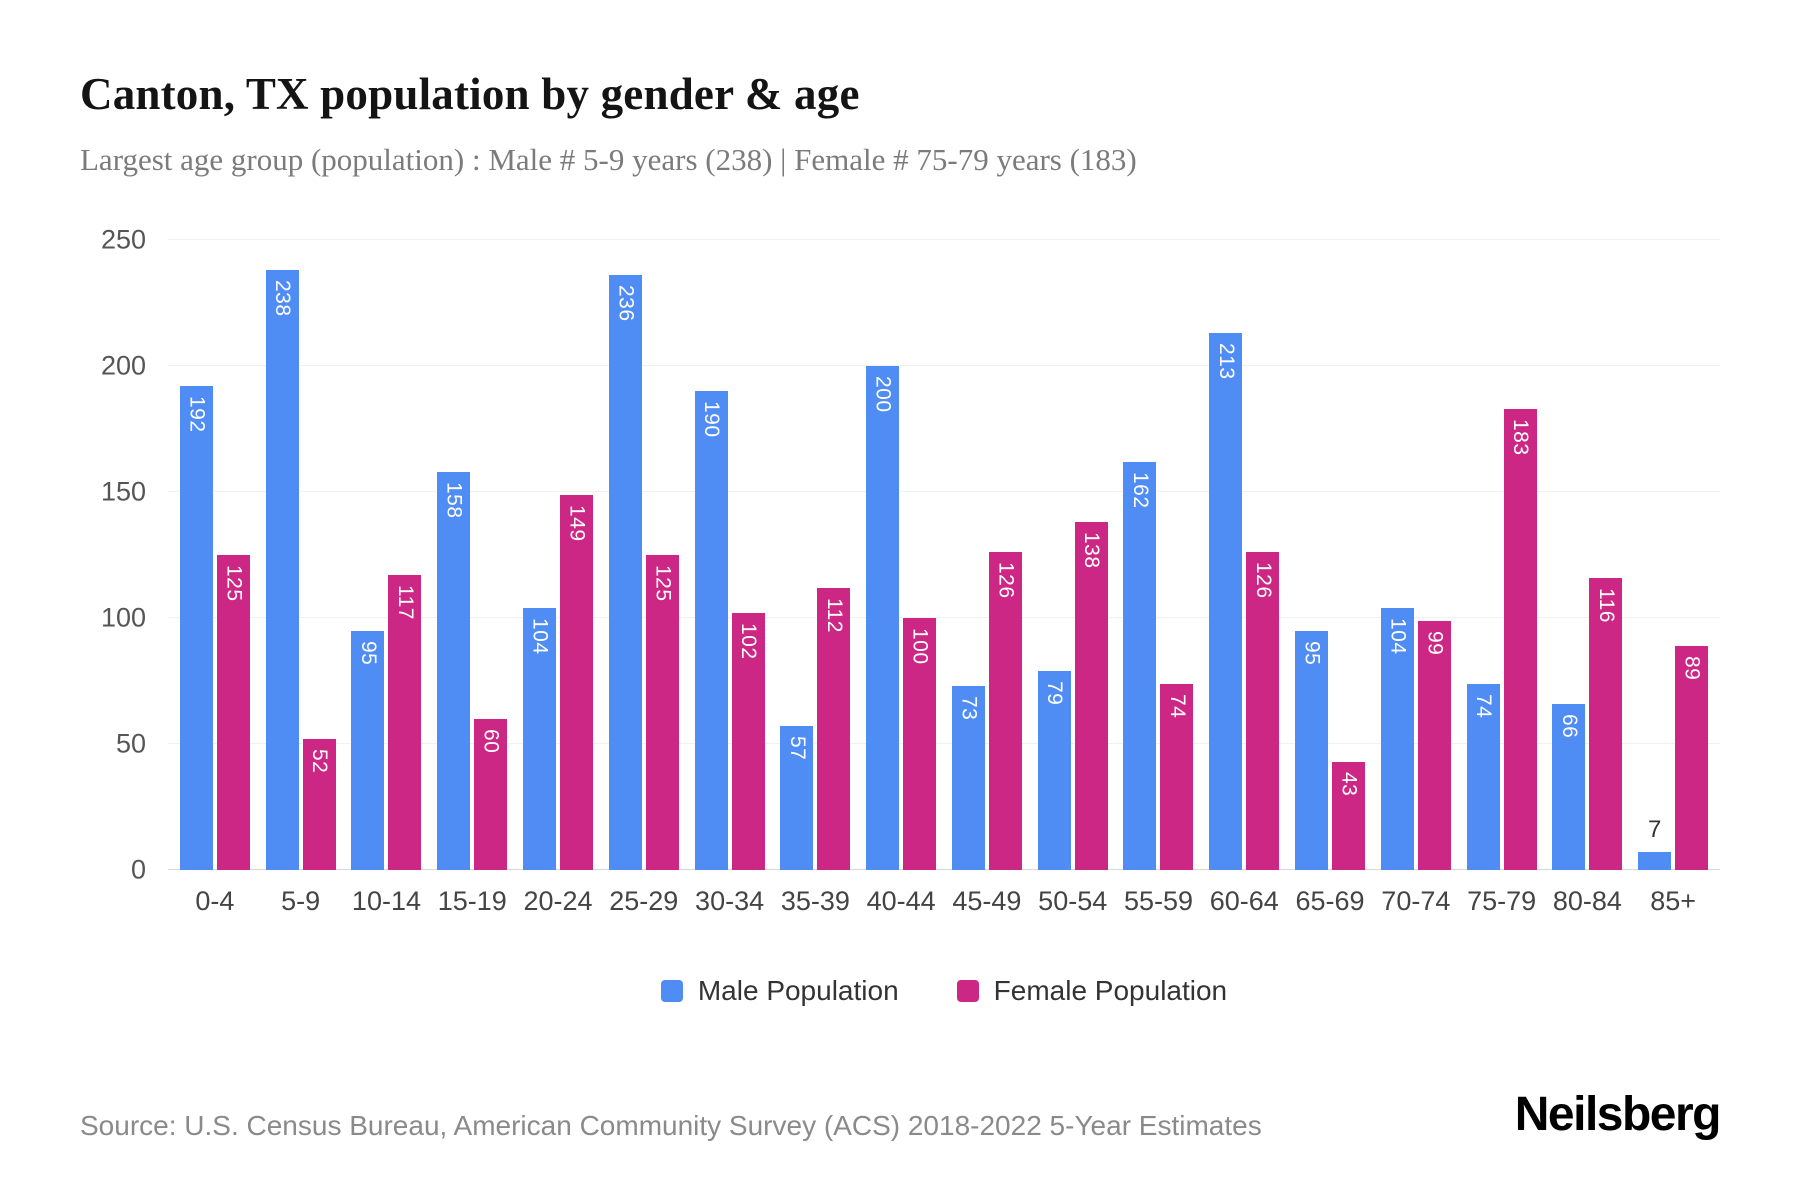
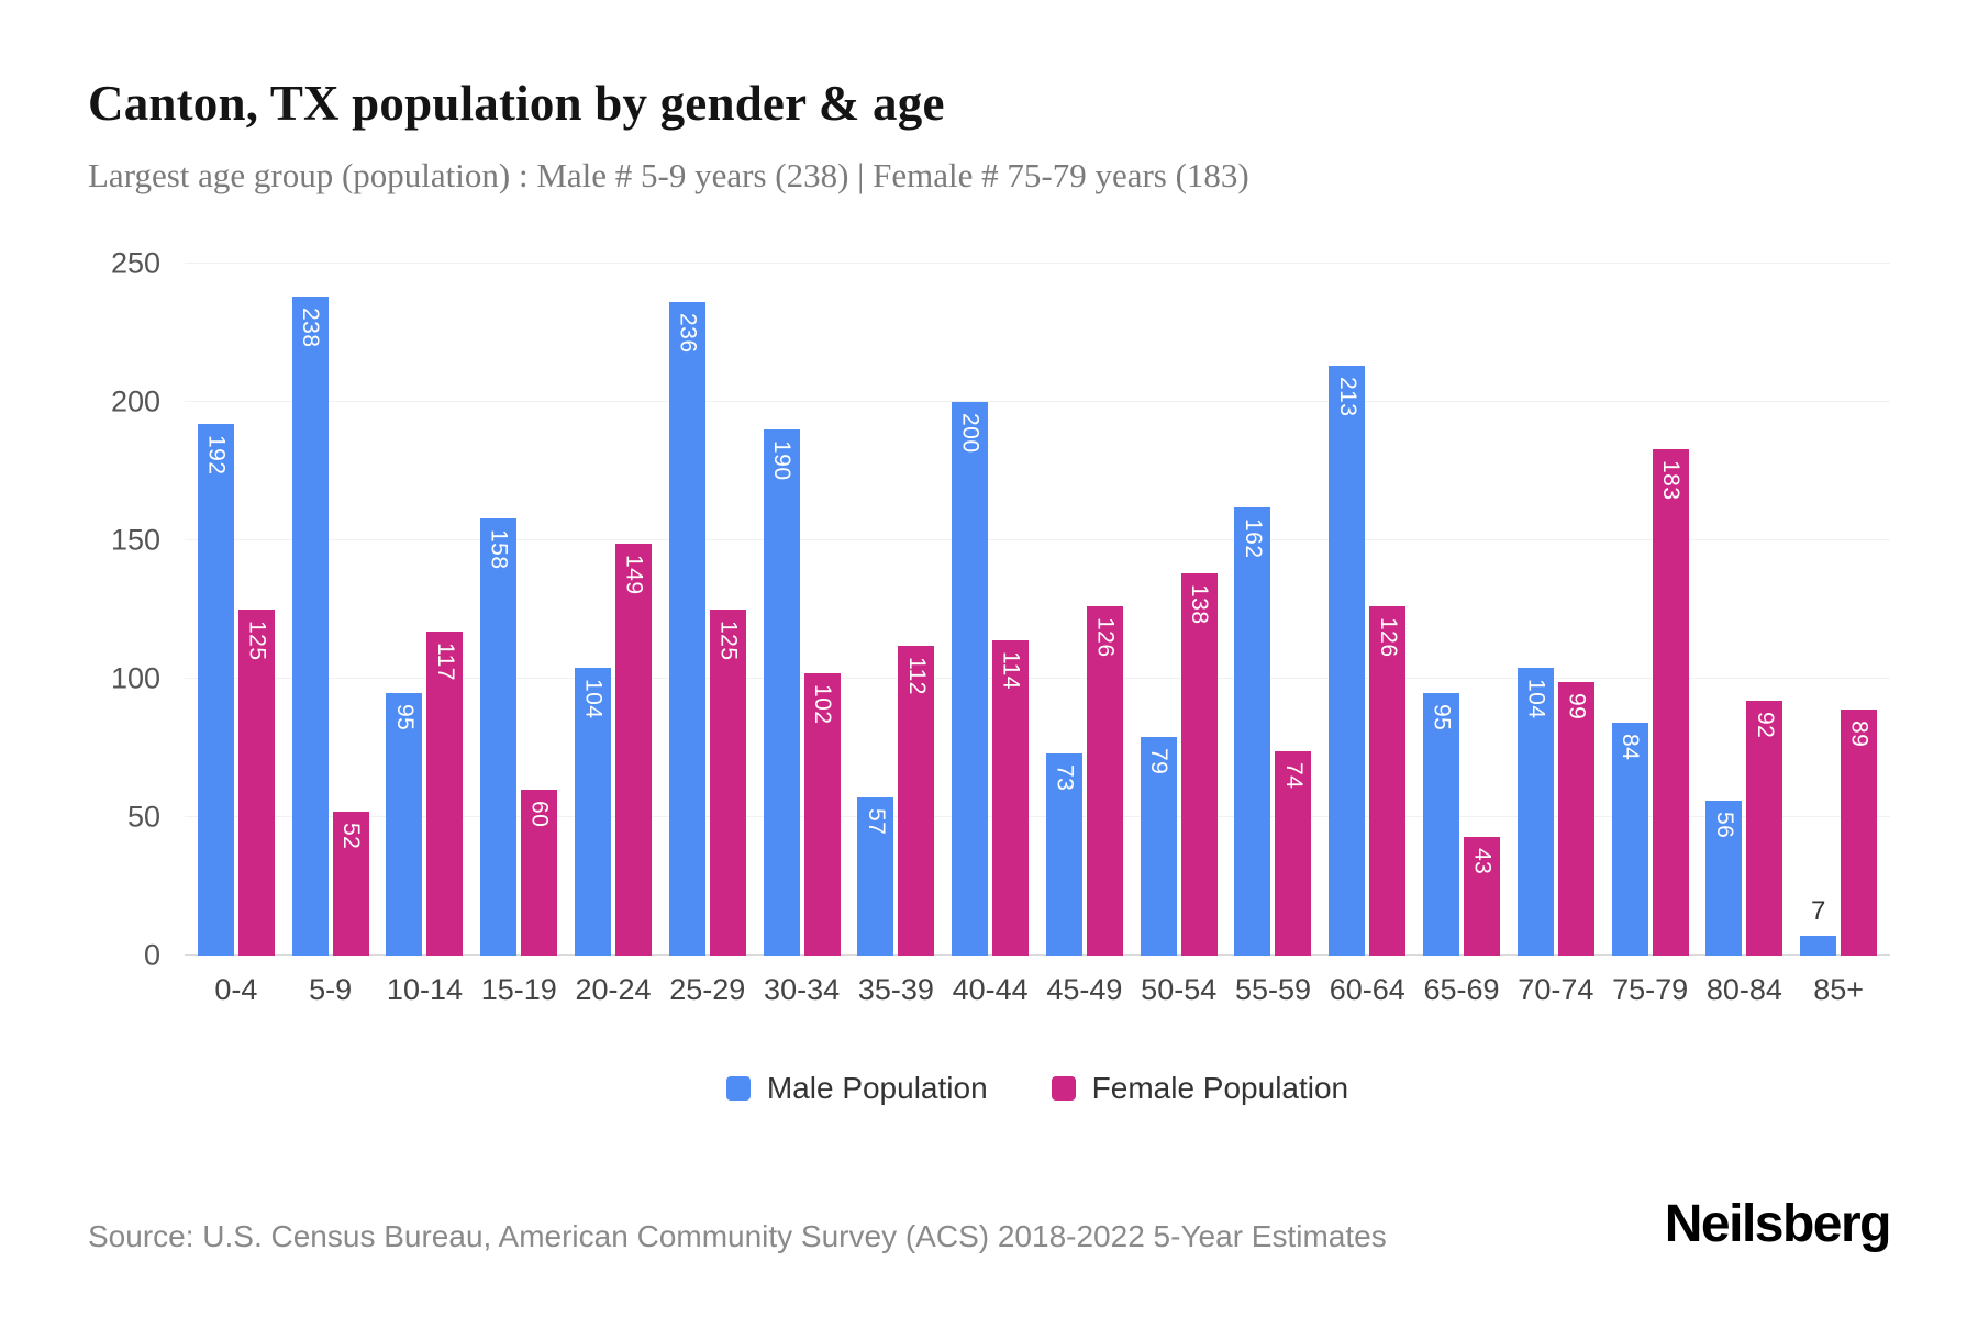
Female Population/40-44: 100 -> 114
Male Population/75-79: 74 -> 84
Male Population/80-84: 66 -> 56
Female Population/80-84: 116 -> 92
